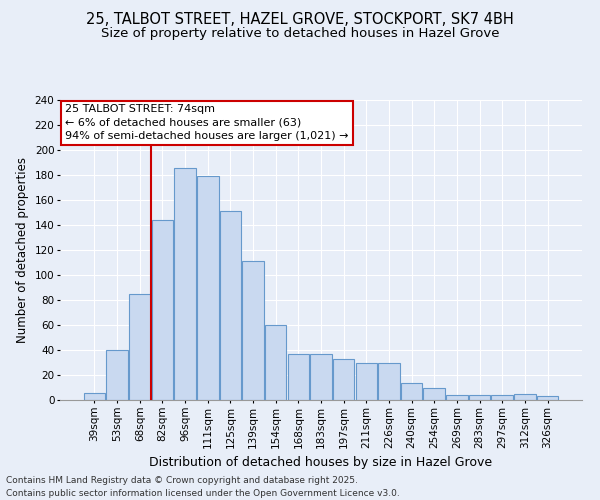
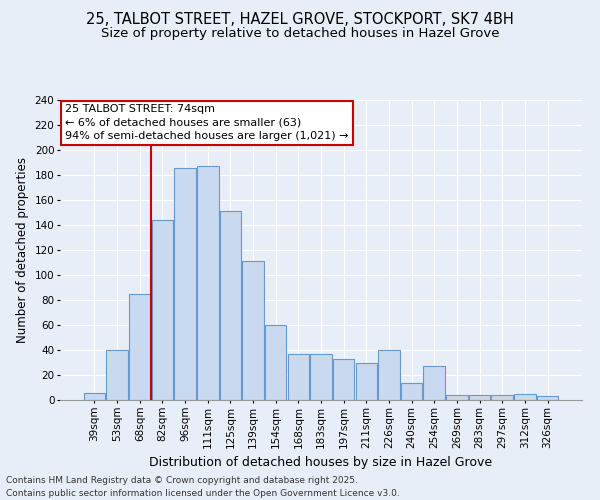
111sqm: 179 -> 187
226sqm: 30 -> 40
254sqm: 10 -> 27
